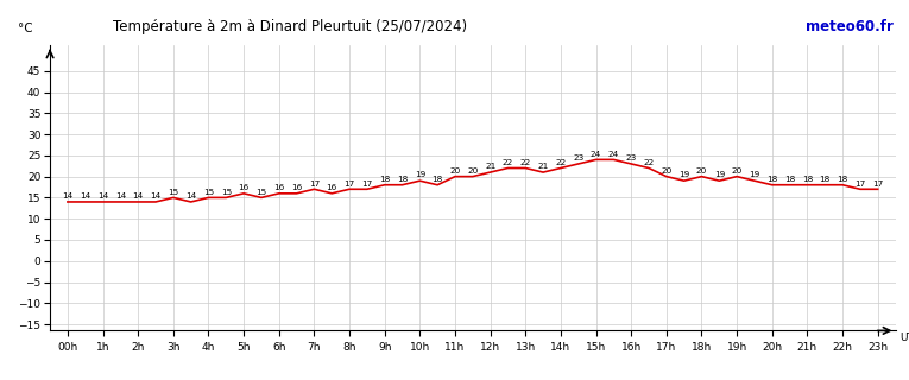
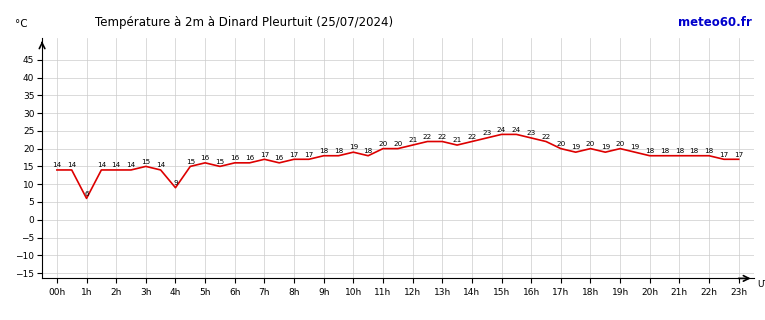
1h: 14 -> 6
4h: 15 -> 9
